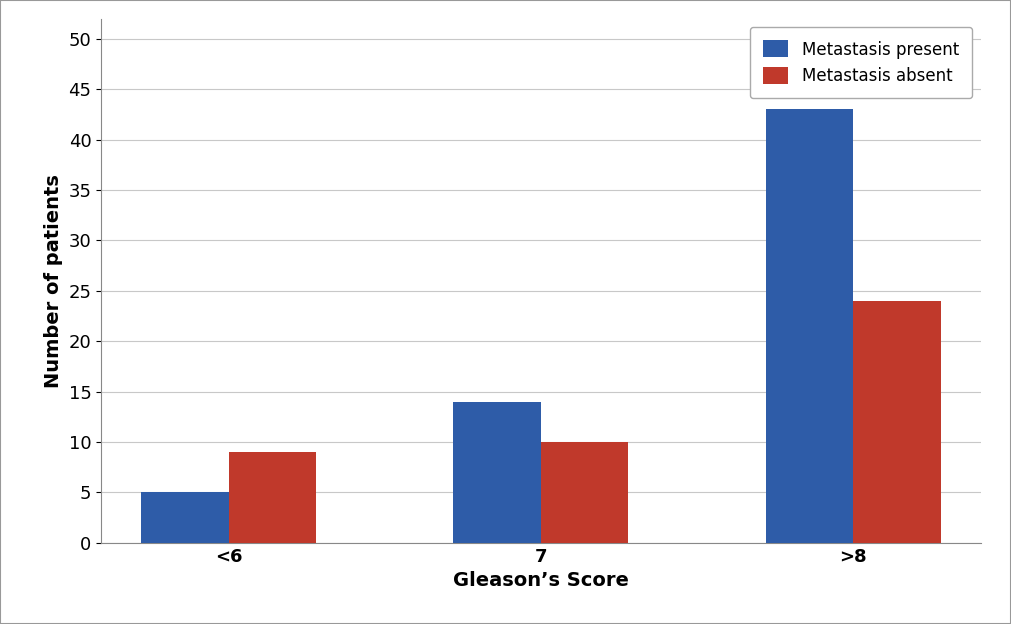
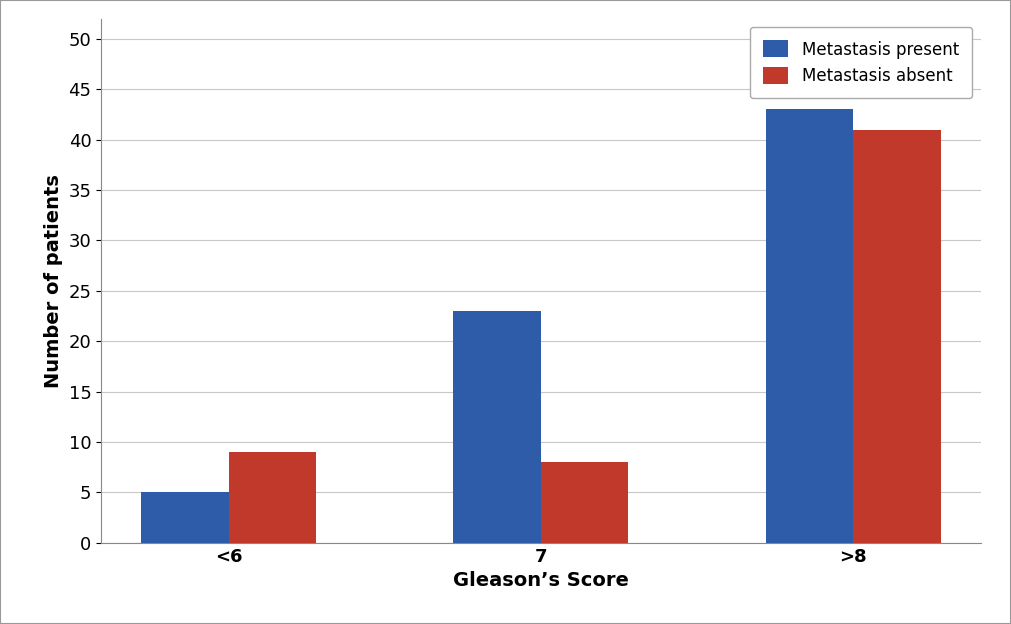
Metastasis present/7: 14 -> 23
Metastasis absent/7: 10 -> 8
Metastasis absent/>8: 24 -> 41
